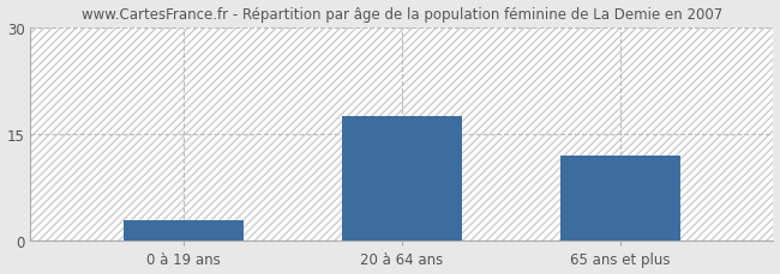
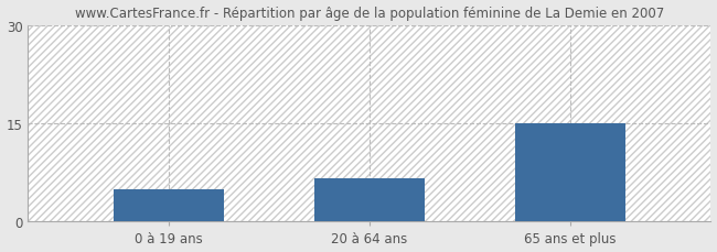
0 à 19 ans: 3.0 -> 5.0
20 à 64 ans: 17.5 -> 6.6
65 ans et plus: 12.0 -> 15.0
